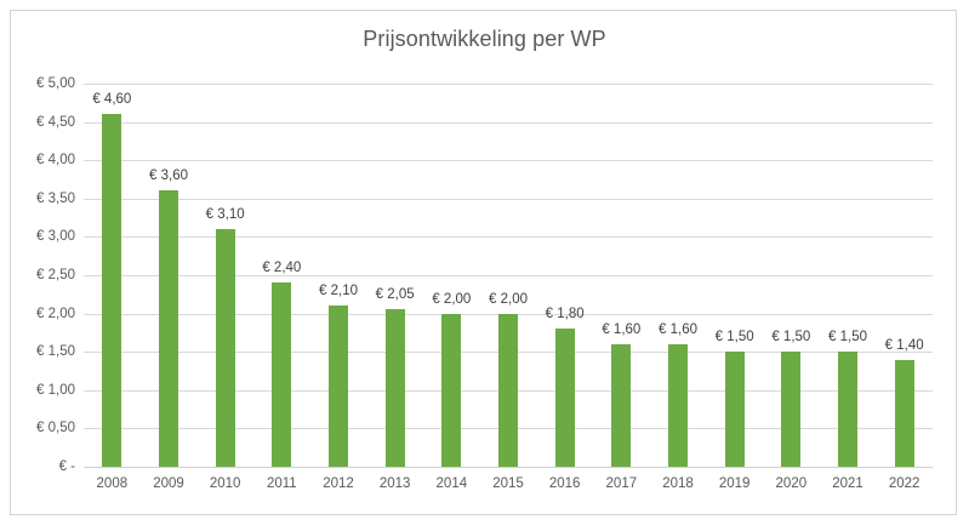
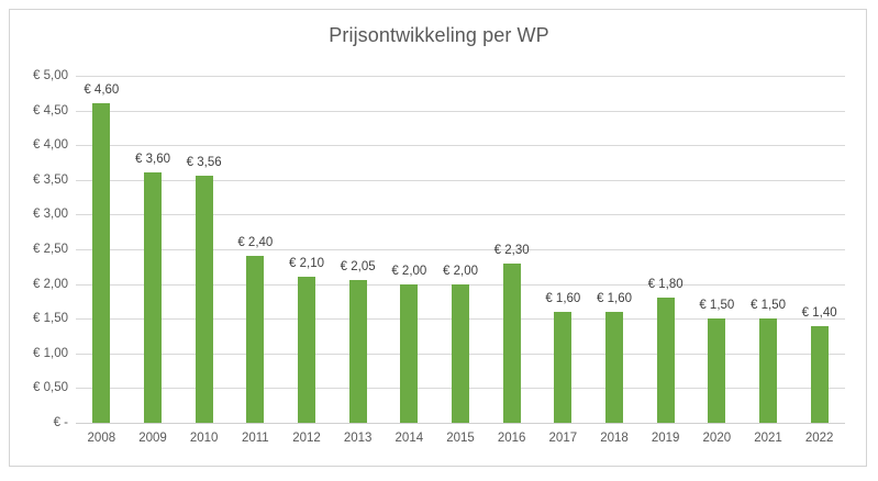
2010: 3,10 -> 3,56
2016: 1,80 -> 2,30
2019: 1,50 -> 1,80
